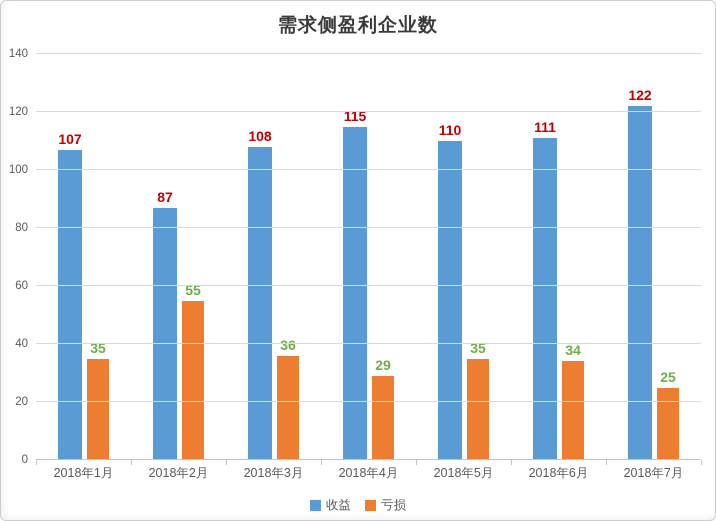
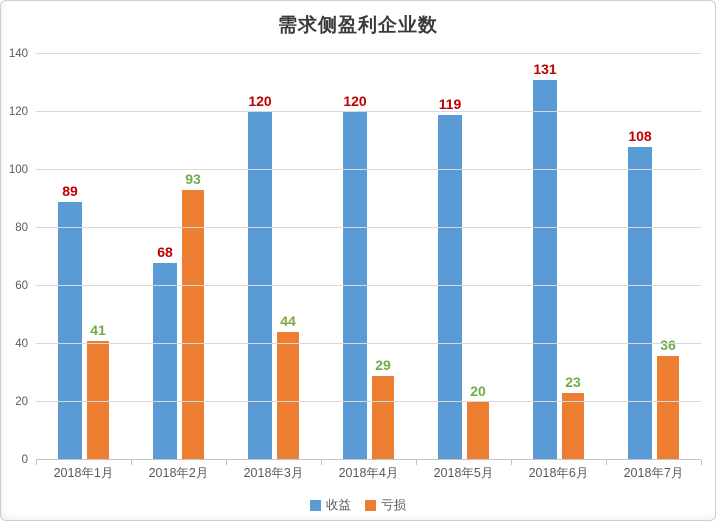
收益/2018年1月: 107 -> 89
亏损/2018年1月: 35 -> 41
收益/2018年2月: 87 -> 68
亏损/2018年2月: 55 -> 93
收益/2018年3月: 108 -> 120
亏损/2018年3月: 36 -> 44
收益/2018年4月: 115 -> 120
收益/2018年5月: 110 -> 119
亏损/2018年5月: 35 -> 20
收益/2018年6月: 111 -> 131
亏损/2018年6月: 34 -> 23
收益/2018年7月: 122 -> 108
亏损/2018年7月: 25 -> 36
